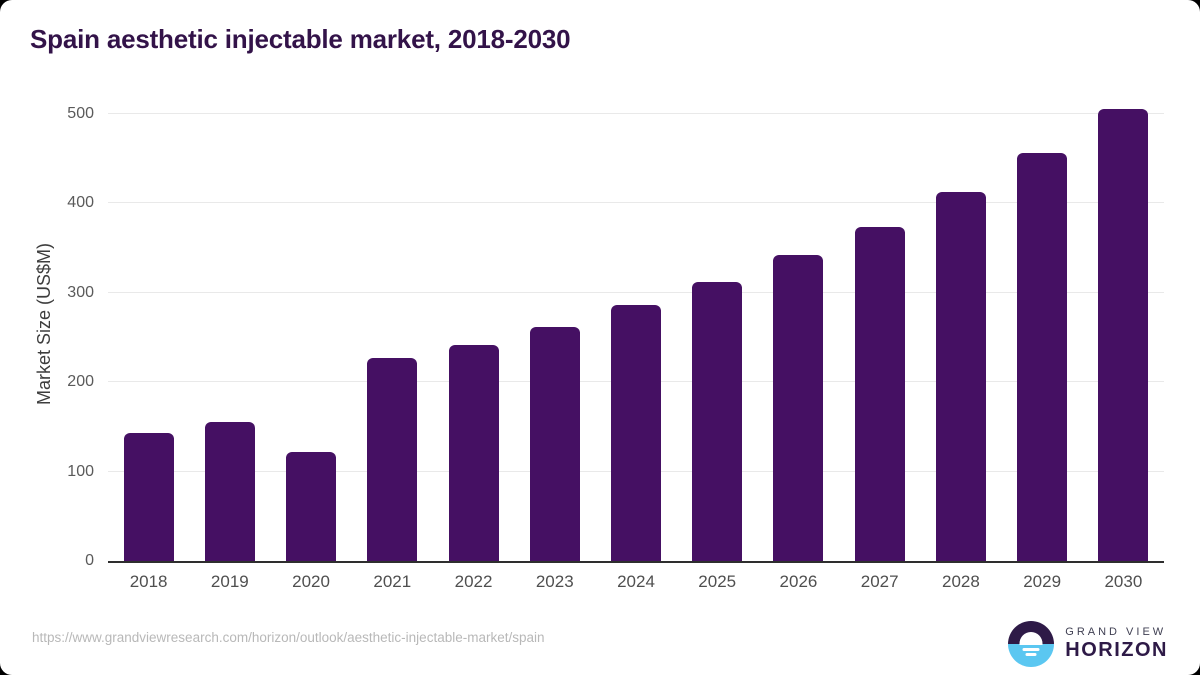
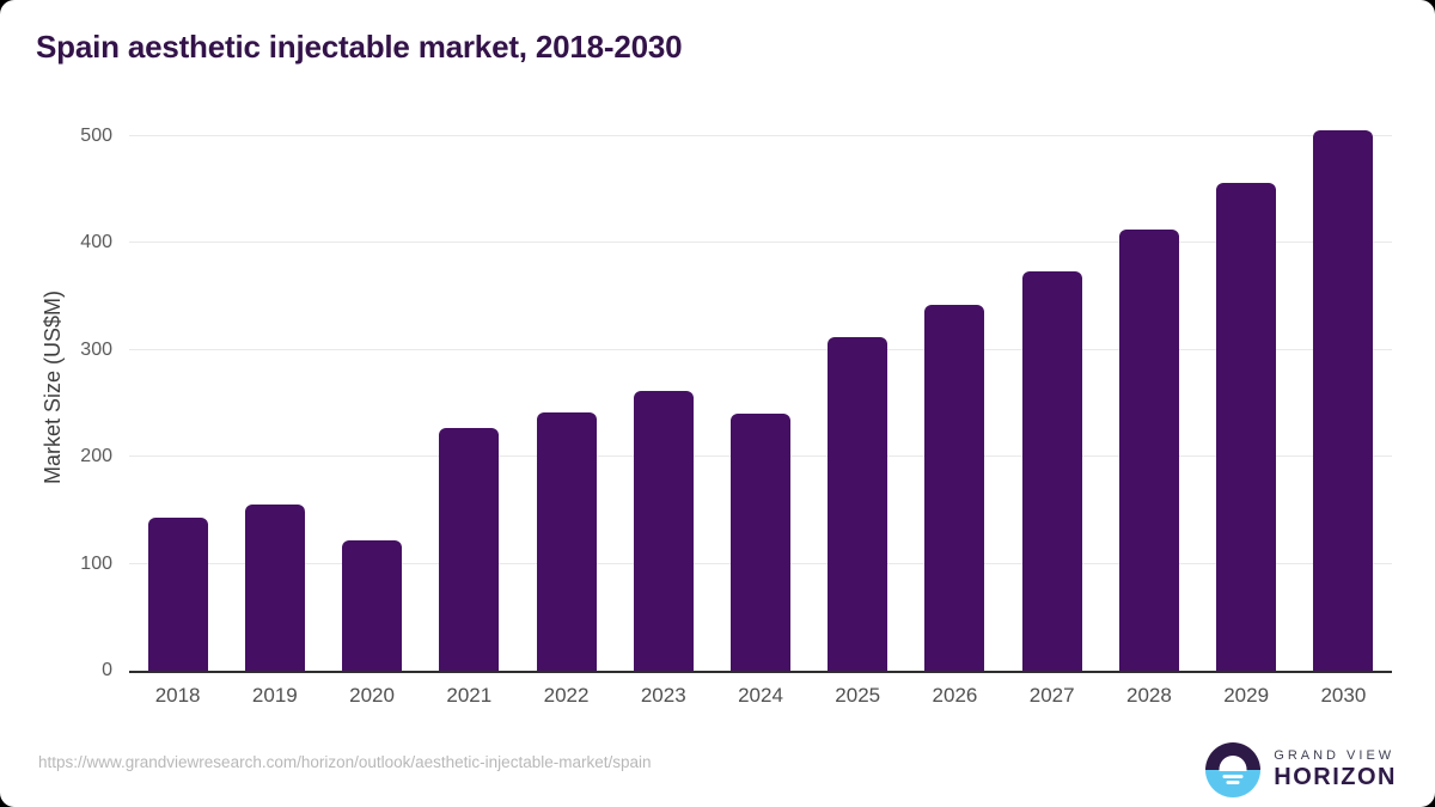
2024: 290 -> 240
